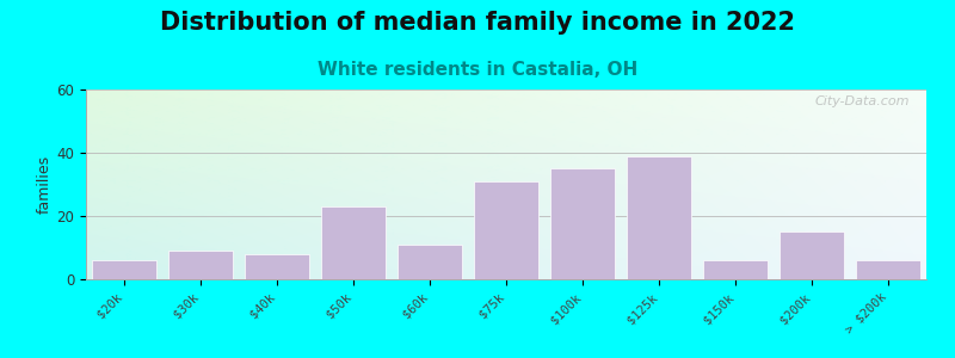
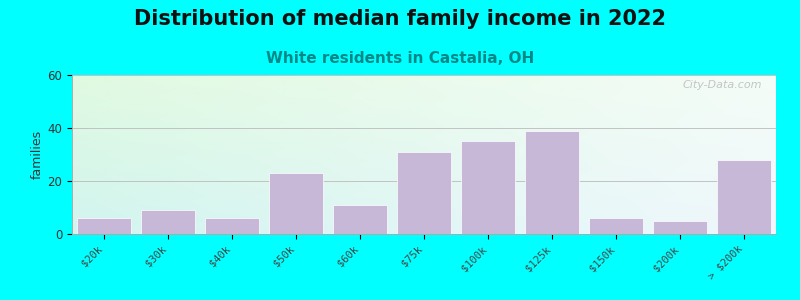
$40k: 8 -> 6
$200k: 15 -> 5
> $200k: 6 -> 28
